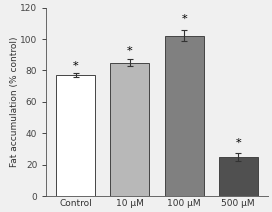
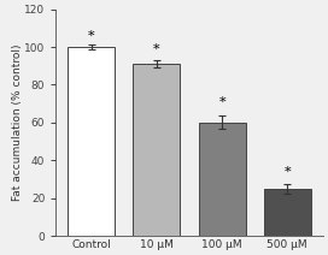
Control: 77 -> 100
10 μM: 85 -> 91
100 μM: 102 -> 60
